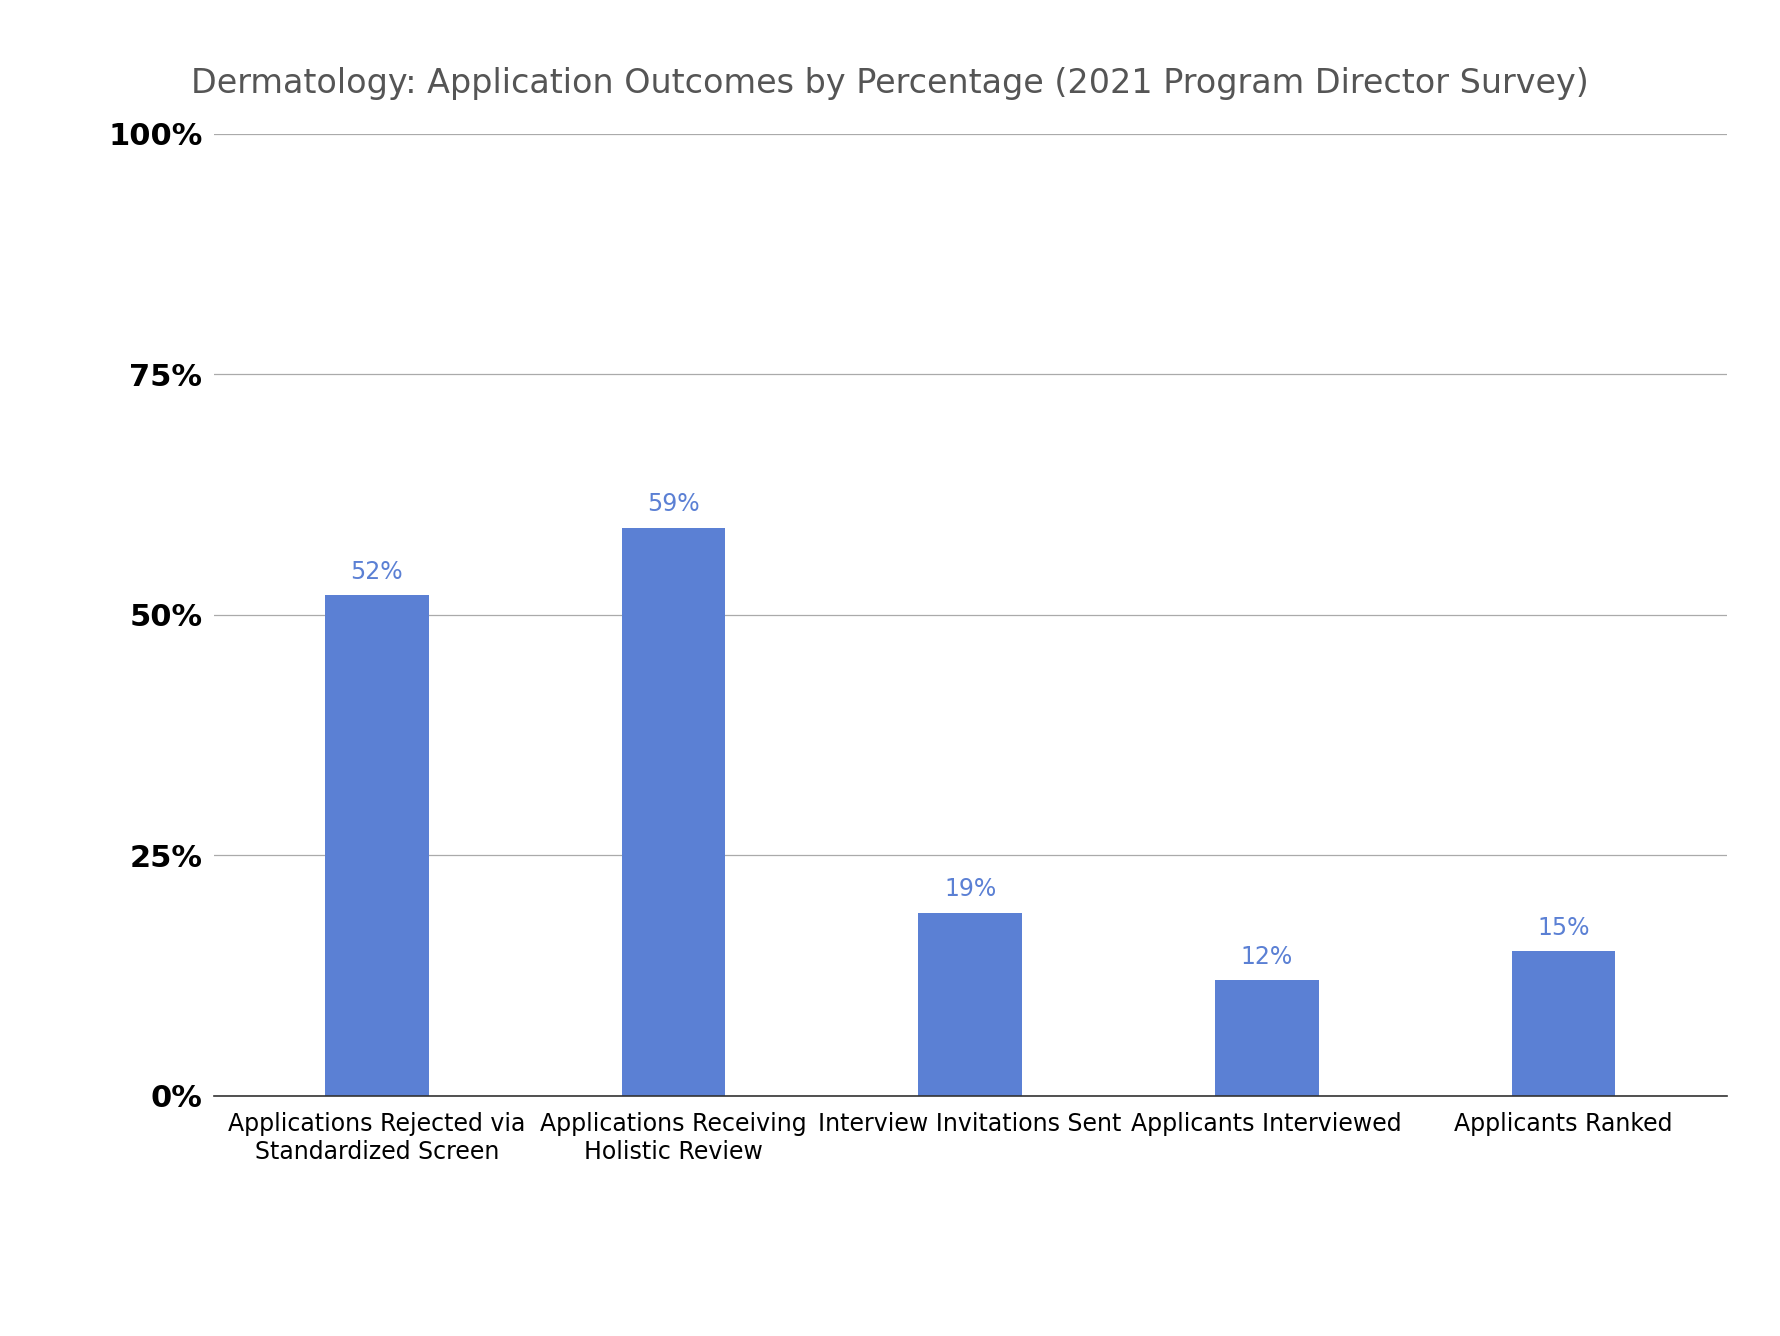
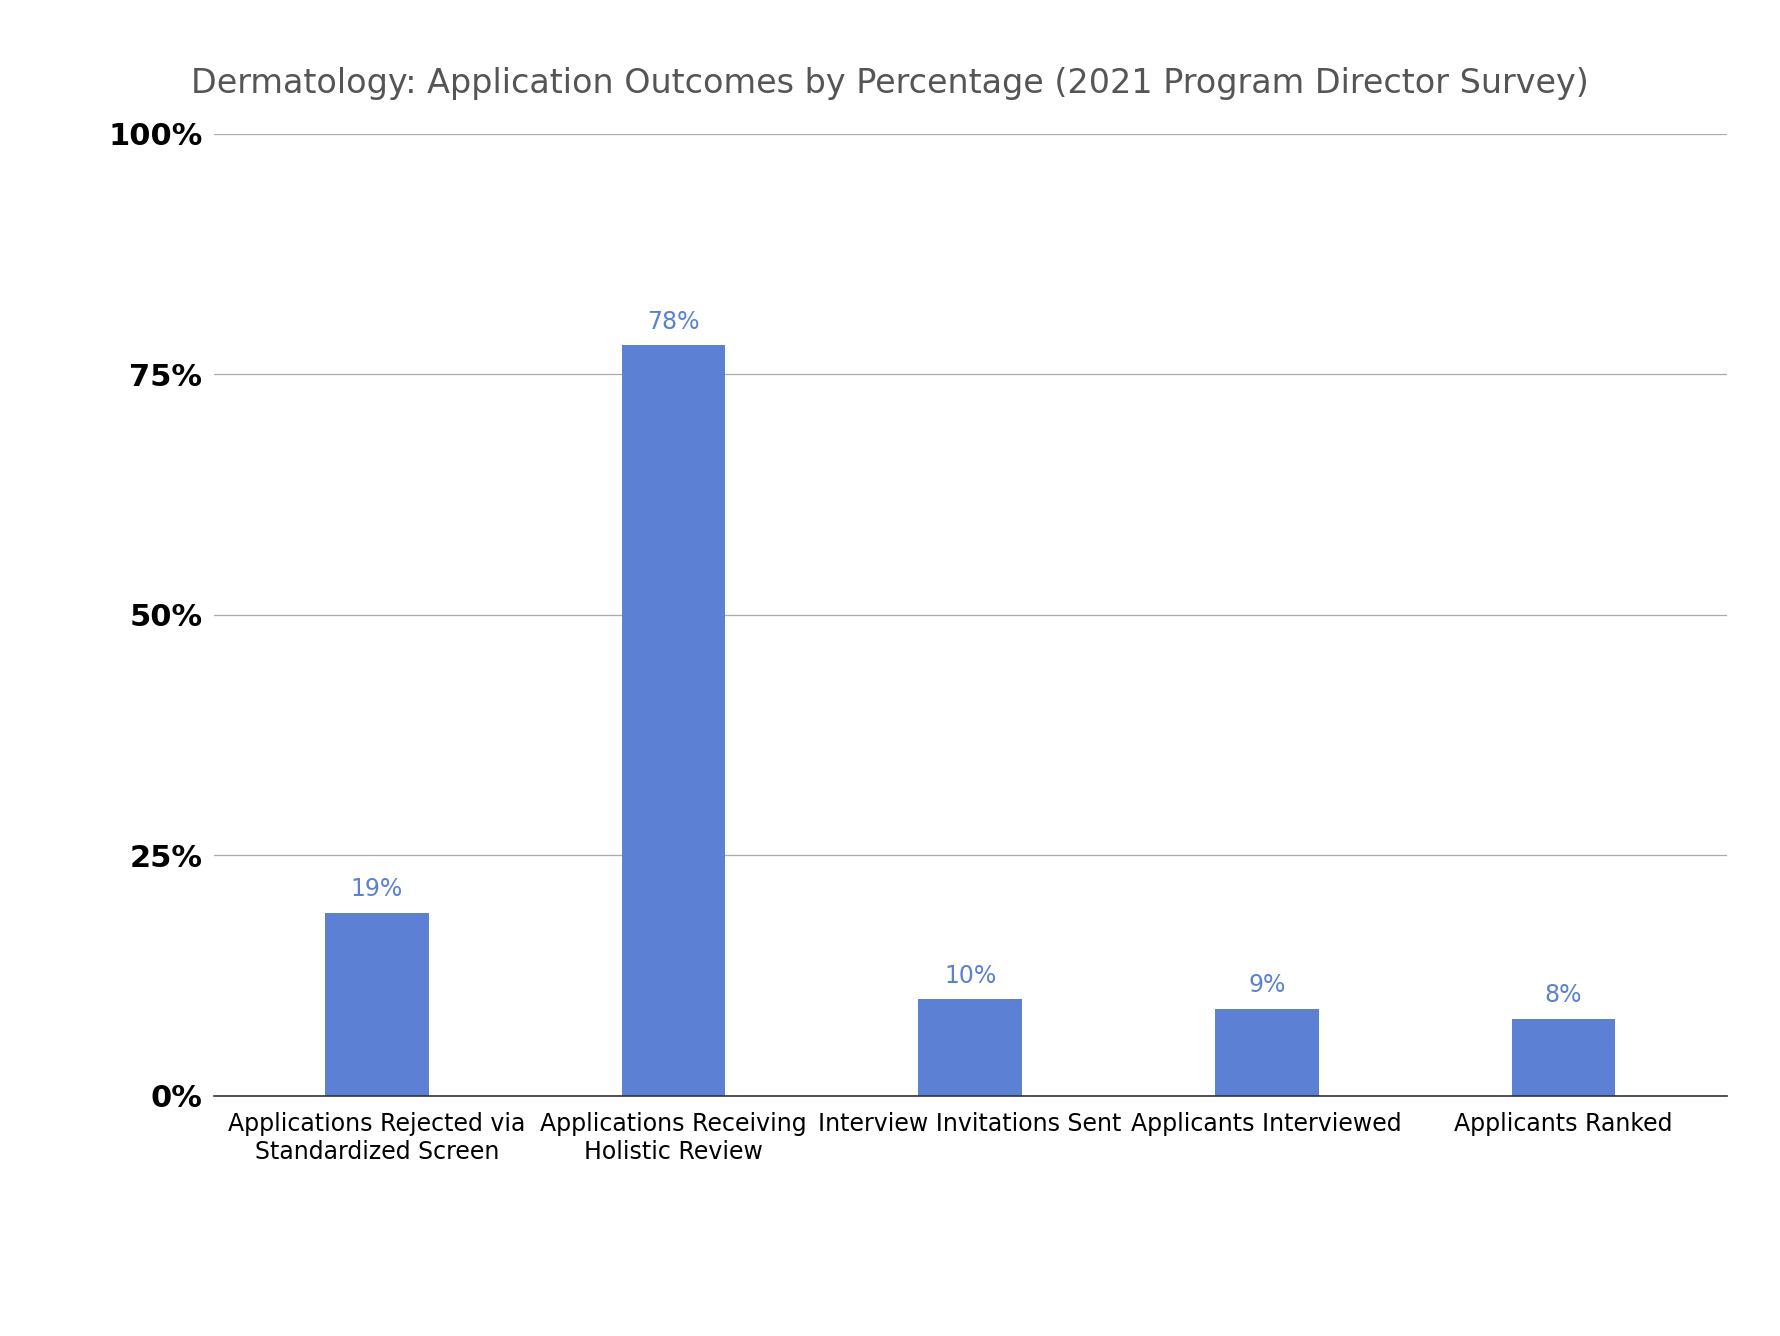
Applications Rejected via Standardized Screen: 52% -> 19%
Applications Receiving Holistic Review: 59% -> 78%
Interview Invitations Sent: 19% -> 10%
Applicants Interviewed: 12% -> 9%
Applicants Ranked: 15% -> 8%
